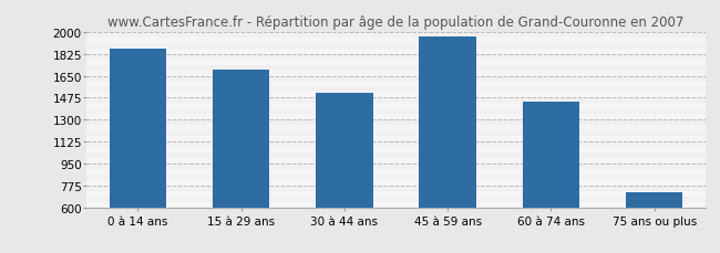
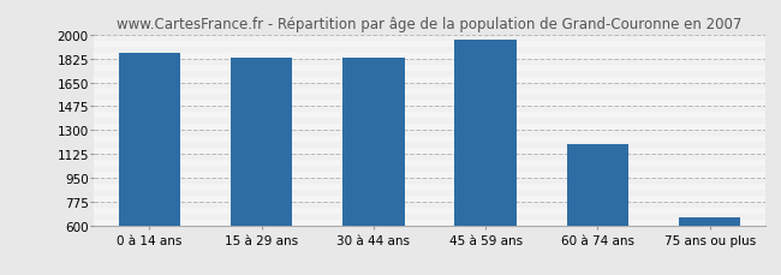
15 à 29 ans: 1700 -> 1830
30 à 44 ans: 1510 -> 1840
60 à 74 ans: 1440 -> 1200
75 ans ou plus: 720 -> 660
